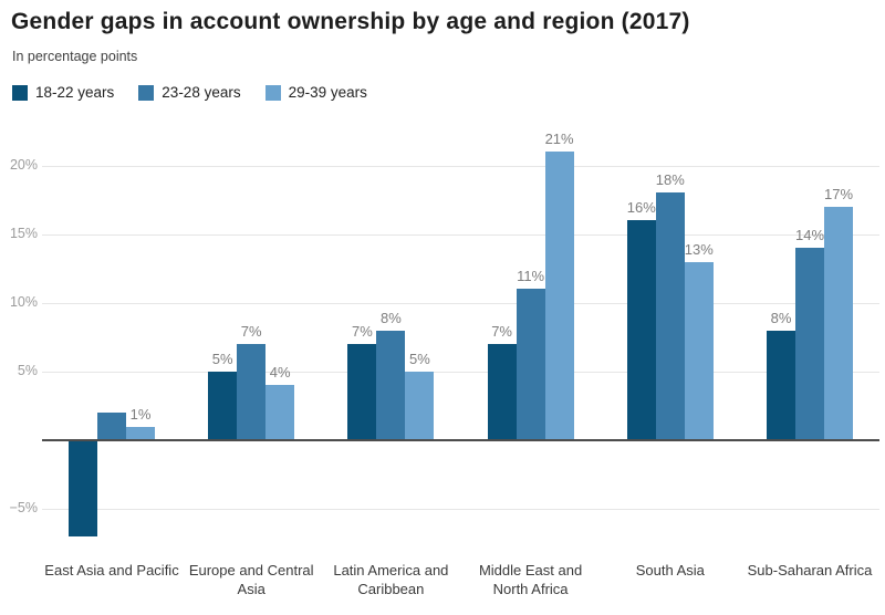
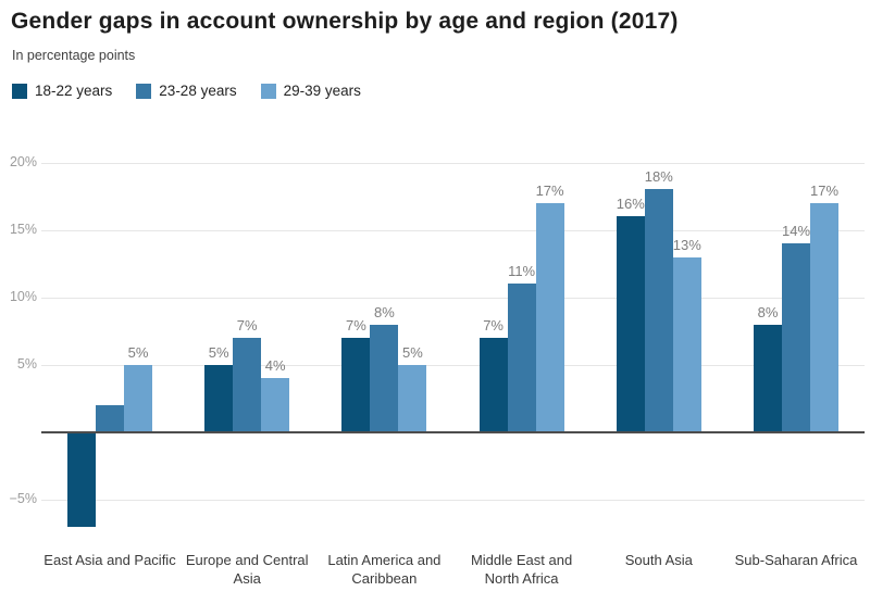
29-39 years/East Asia and Pacific: 1% -> 5%
29-39 years/Middle East and North Africa: 21% -> 17%
